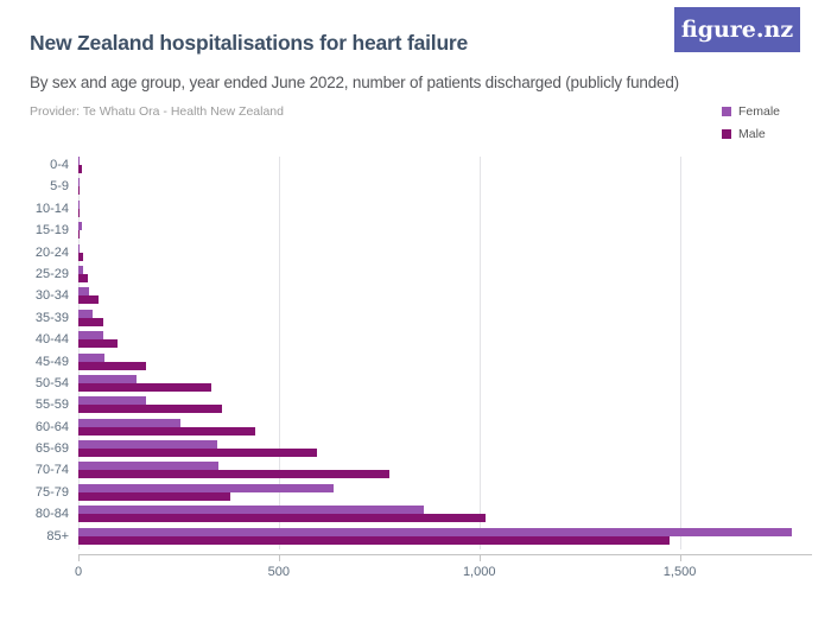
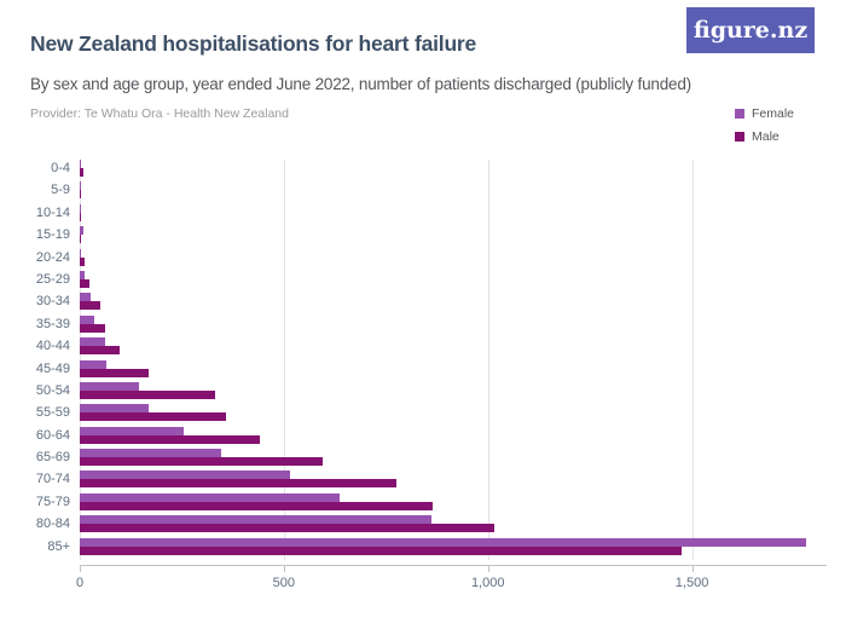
Female/70-74: 350 -> 520
Male/75-79: 380 -> 860
